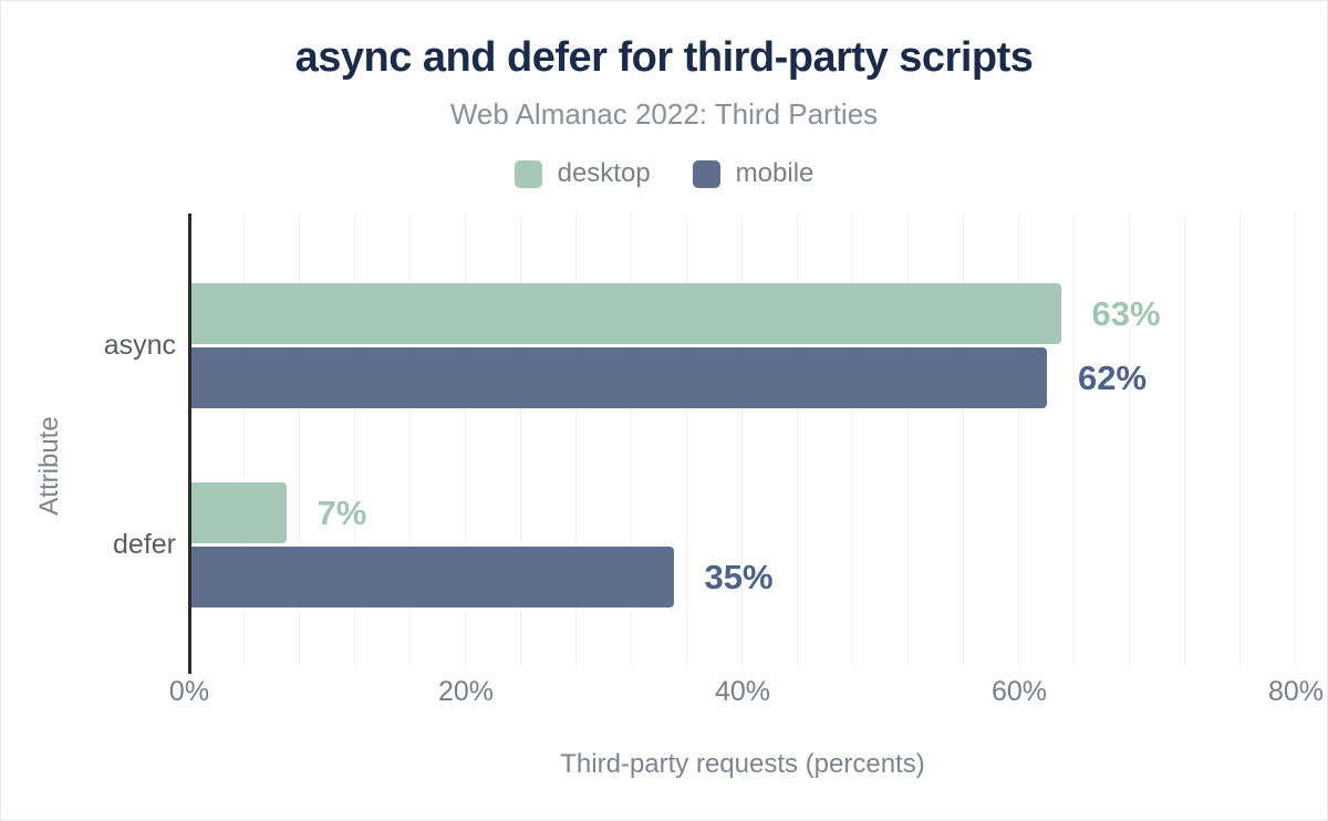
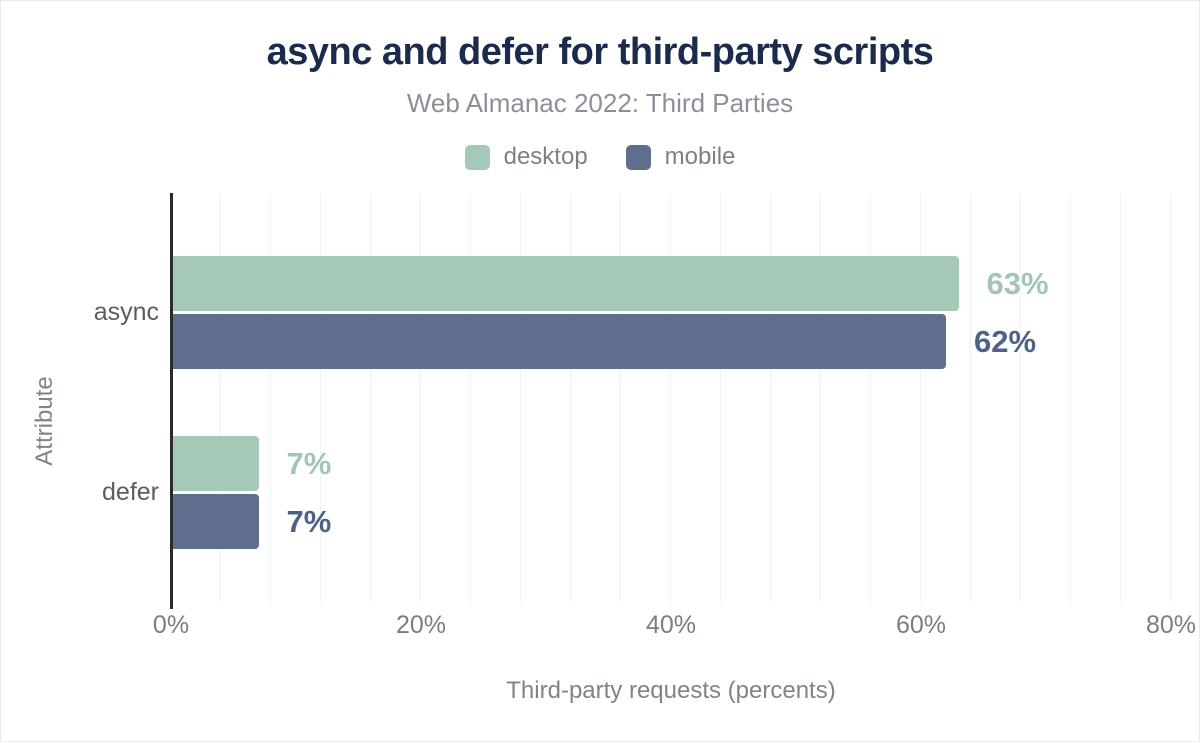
mobile/defer: 35% -> 7%
